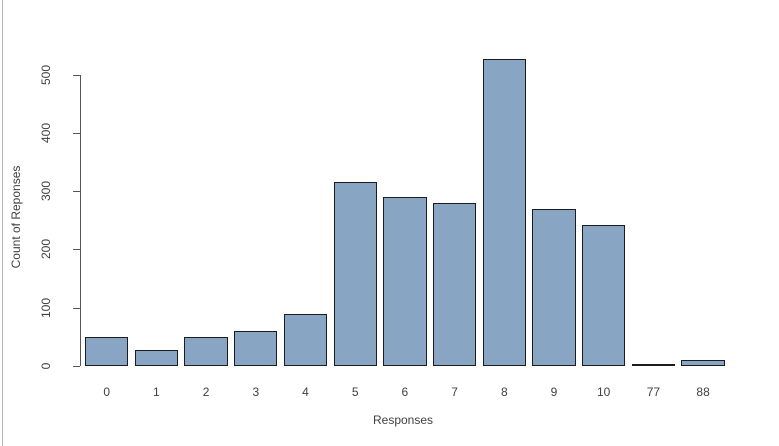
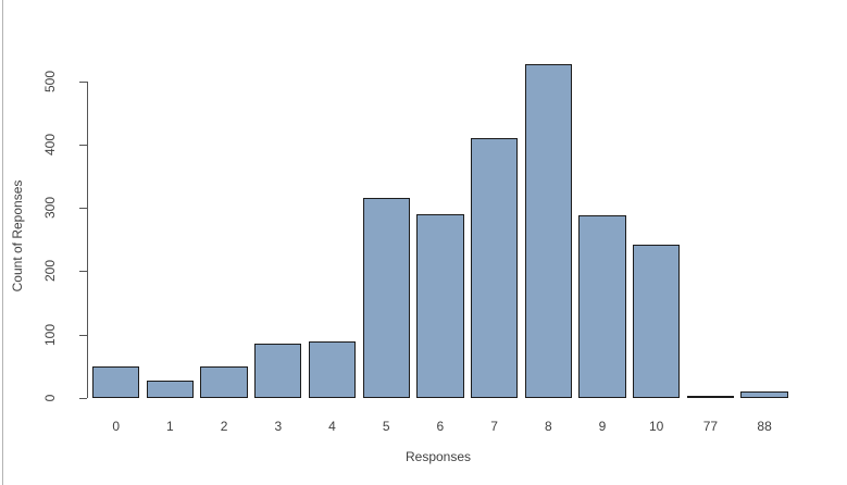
3: 60 -> 80
7: 280 -> 410
9: 270 -> 290
